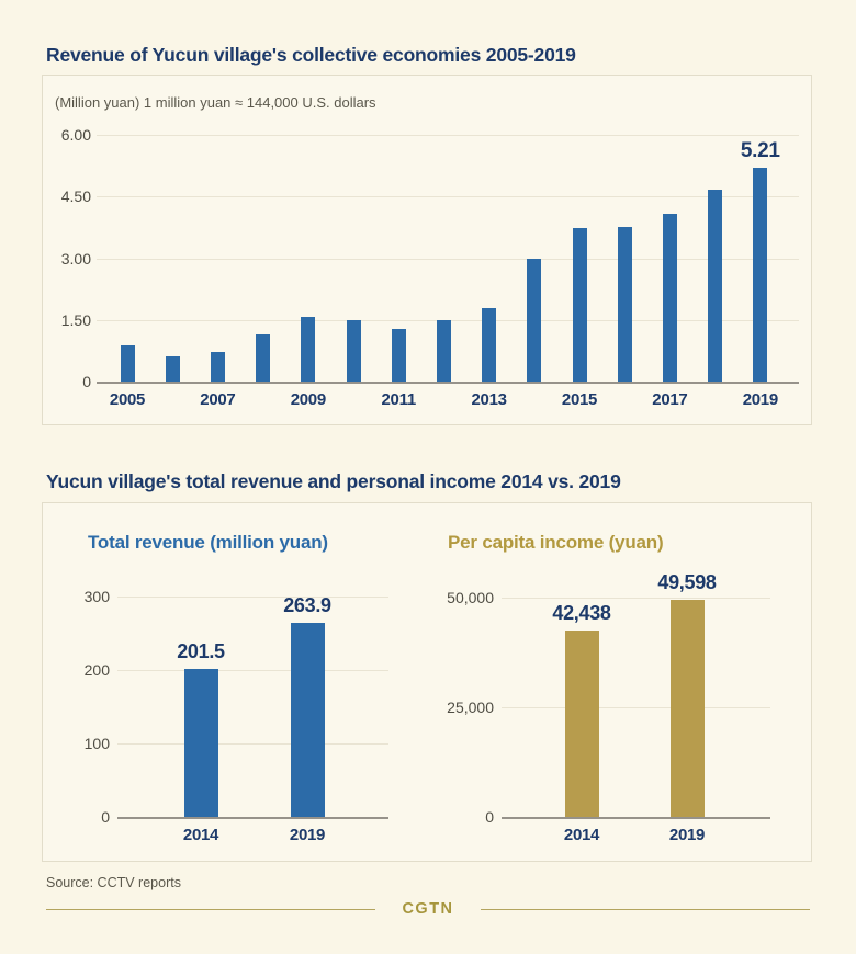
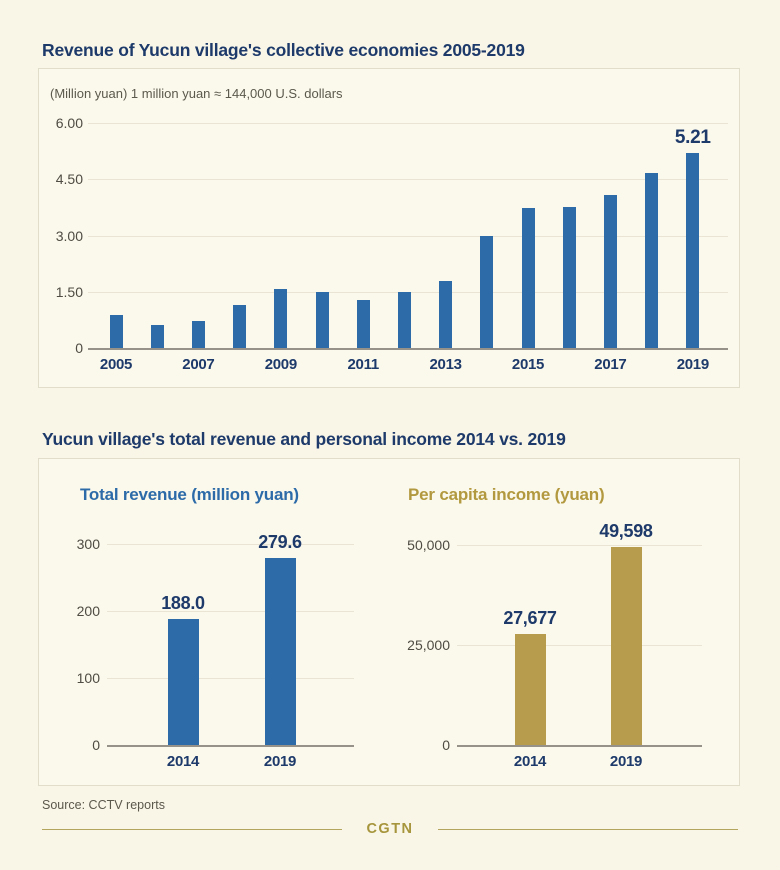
Total revenue (million yuan)/2014: 201.5 -> 188.0
Total revenue (million yuan)/2019: 263.9 -> 279.6
Per capita income (yuan)/2014: 42,438 -> 27,677
